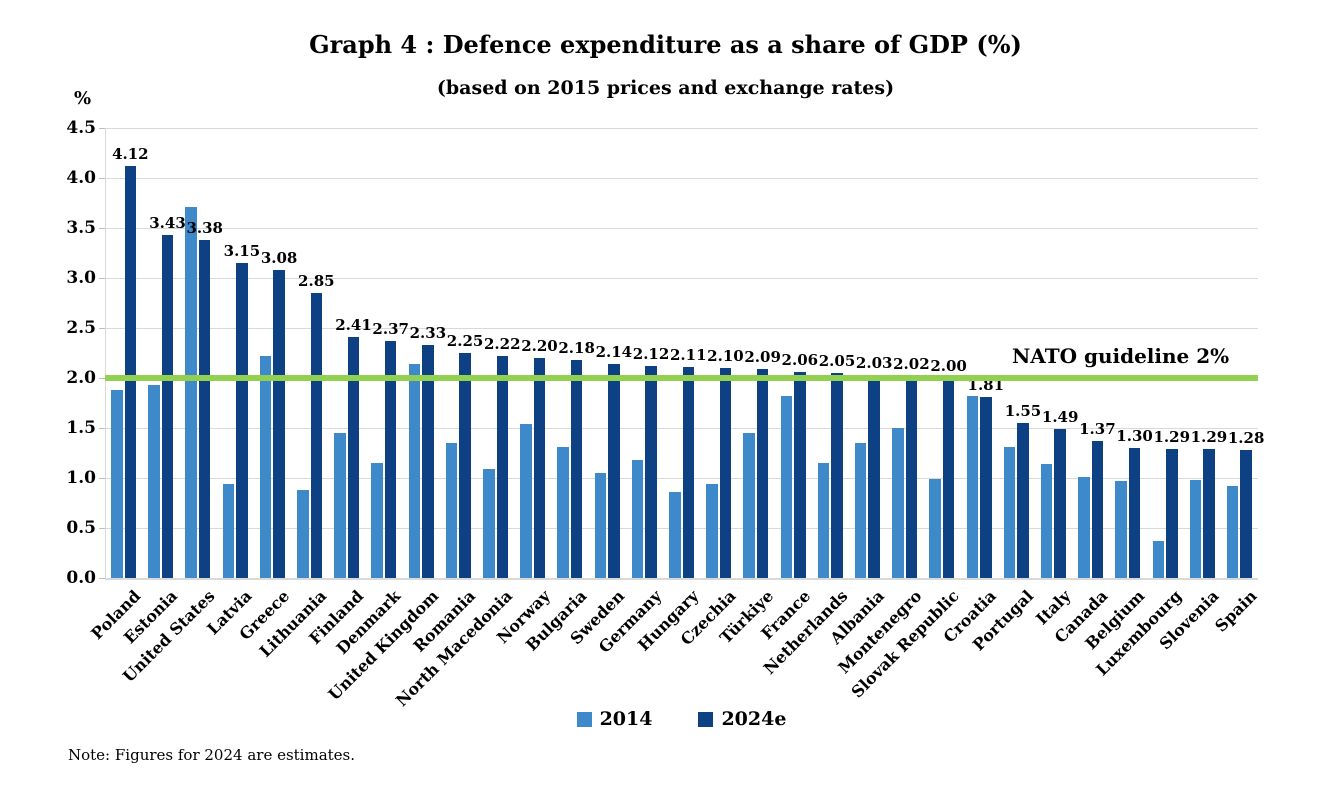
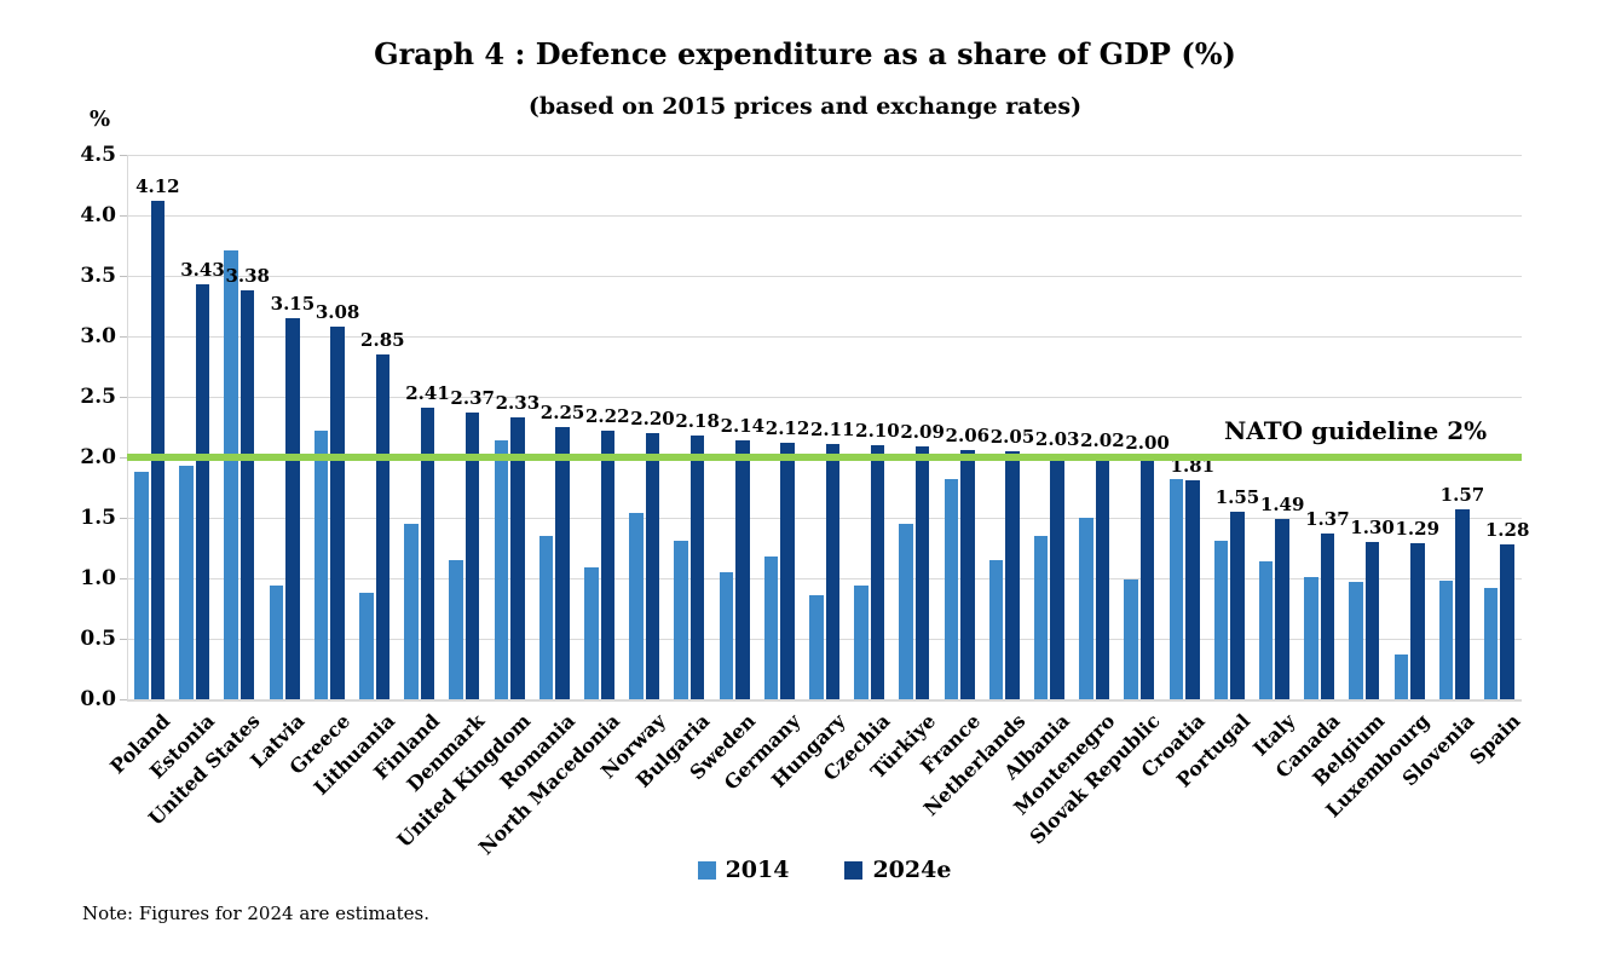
2024e/Slovenia: 1.29 -> 1.57
